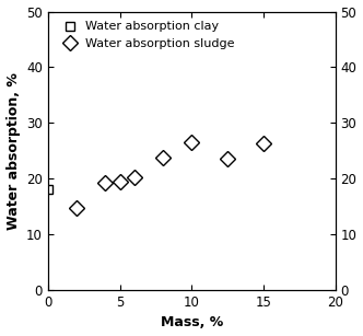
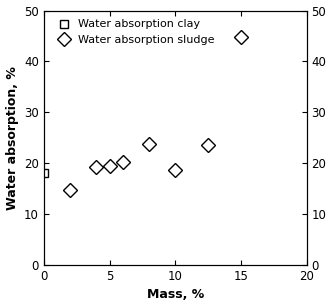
10: 26.5 -> 18.6
15: 26.3 -> 44.8
